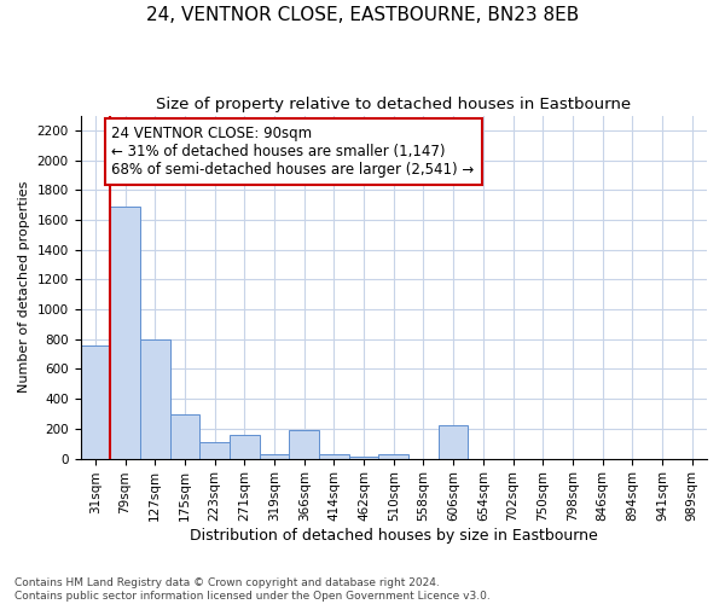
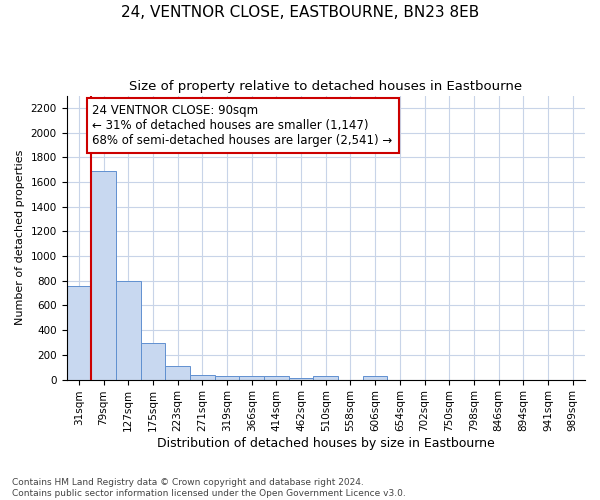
271sqm: 160 -> 40
366sqm: 190 -> 30
606sqm: 220 -> 30
